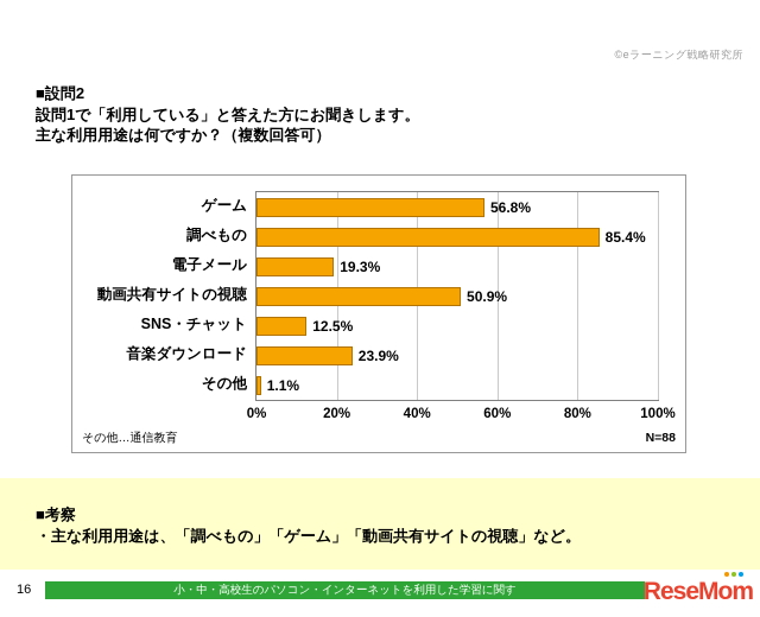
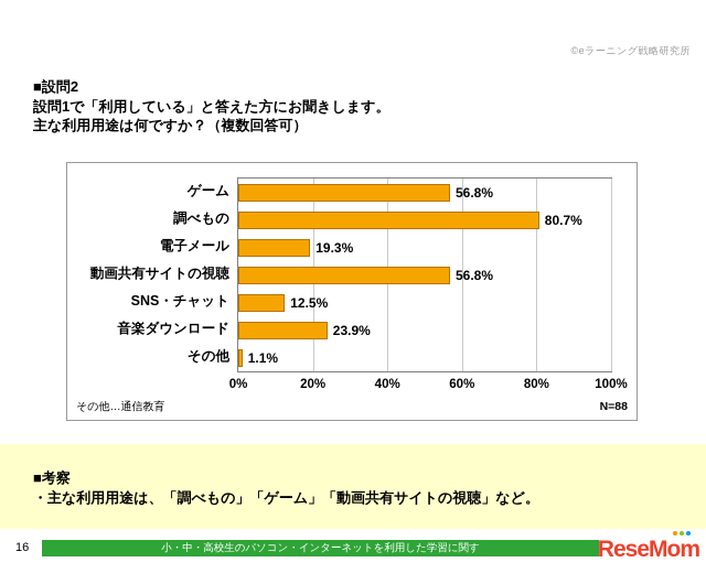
調べもの: 85.4% -> 80.7%
動画共有サイトの視聴: 50.9% -> 56.8%
